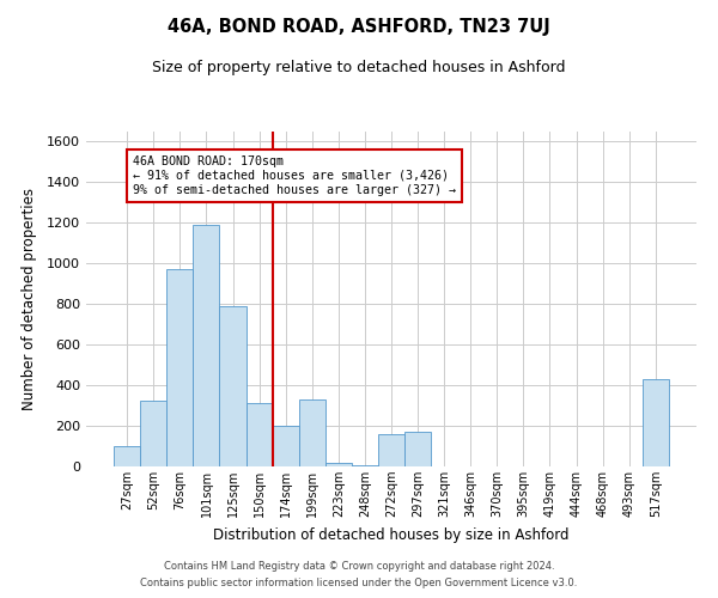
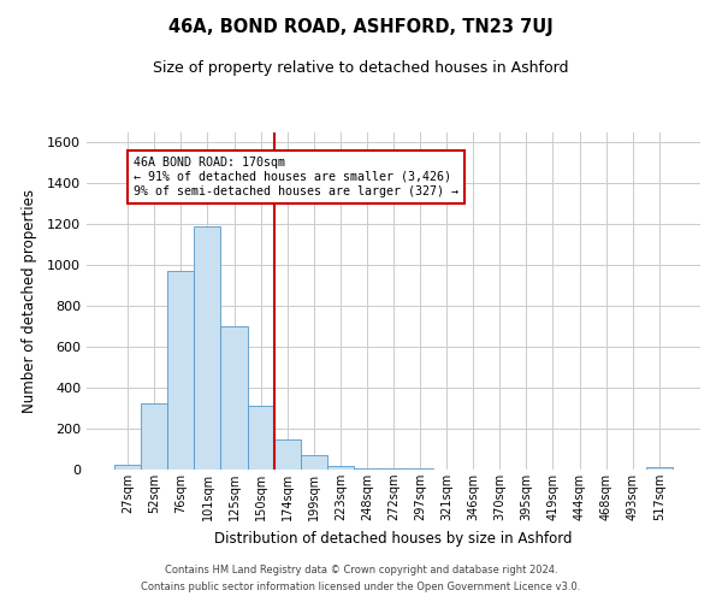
27sqm: 100 -> 20
125sqm: 790 -> 700
174sqm: 200 -> 150
199sqm: 330 -> 70
272sqm: 160 -> 0
297sqm: 170 -> 0
517sqm: 430 -> 10
